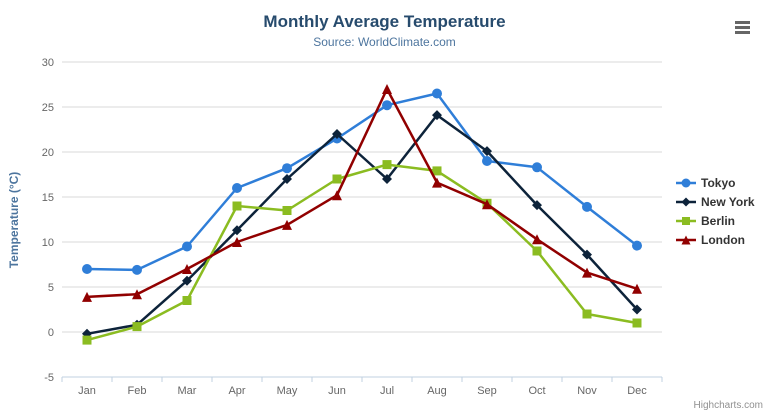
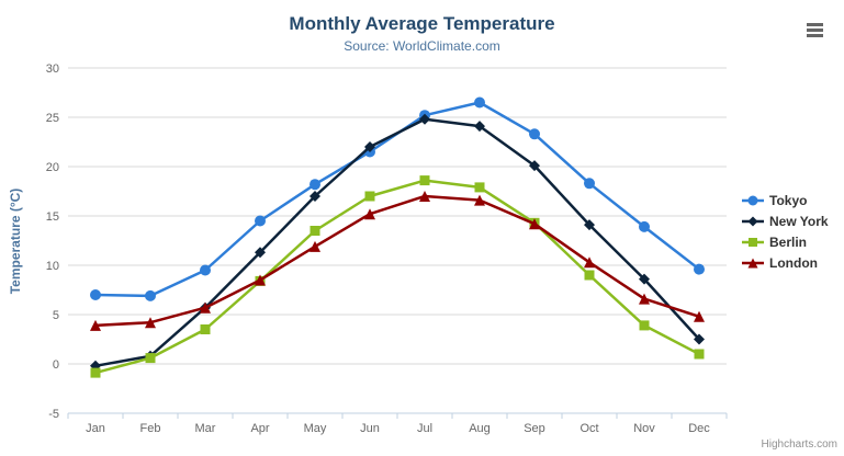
London/Mar: 7 -> 6
Tokyo/Apr: 16 -> 14
Berlin/Apr: 14 -> 8
London/Apr: 10 -> 8
New York/Jul: 17 -> 25
London/Jul: 27 -> 17
Tokyo/Sep: 19 -> 23
Berlin/Nov: 2 -> 4
